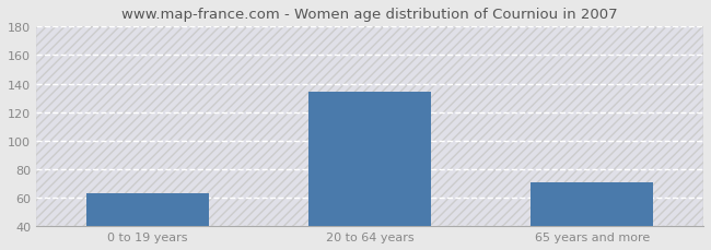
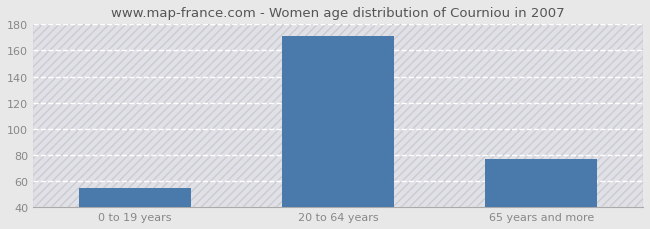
0 to 19 years: 63 -> 55
20 to 64 years: 134 -> 171
65 years and more: 71 -> 77
